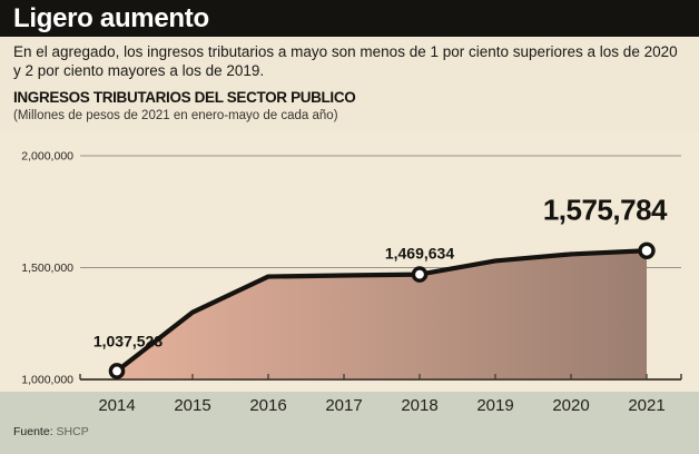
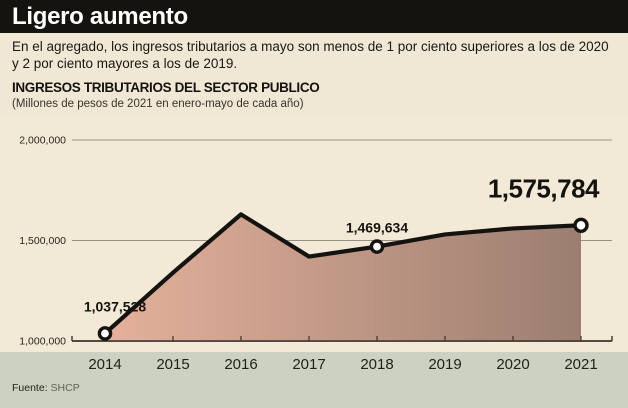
2015: 1300000 -> 1340000
2016: 1460000 -> 1630000
2017: 1460000 -> 1420000
